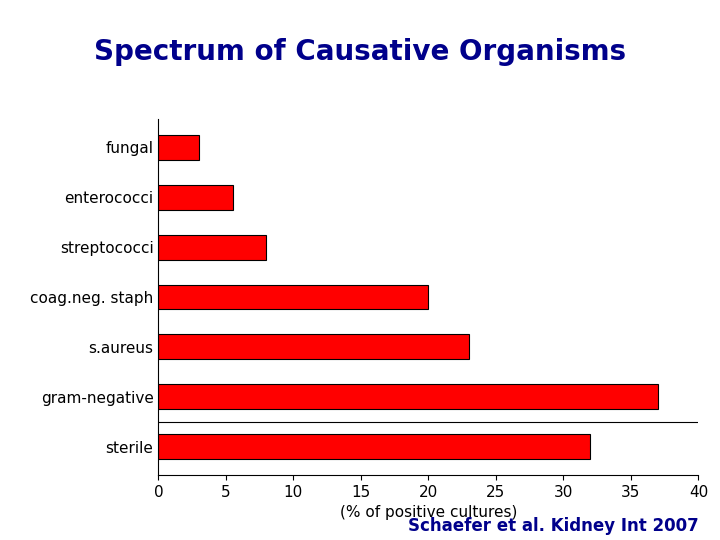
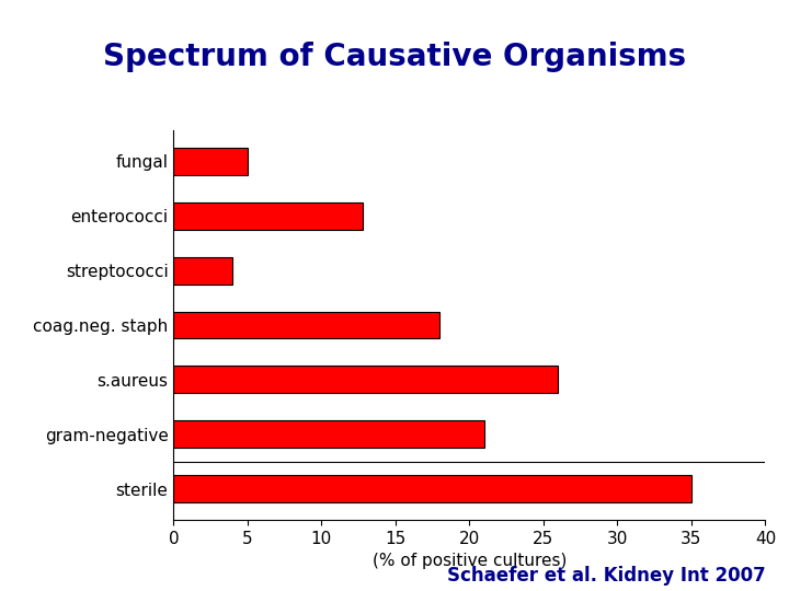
fungal: 3.0 -> 5.0
enterococci: 5.5 -> 12.8
streptococci: 8.0 -> 4.0
coag.neg. staph: 20.0 -> 18.0
s.aureus: 23.0 -> 26.0
gram-negative: 37.0 -> 21.0
sterile: 32.0 -> 35.0
